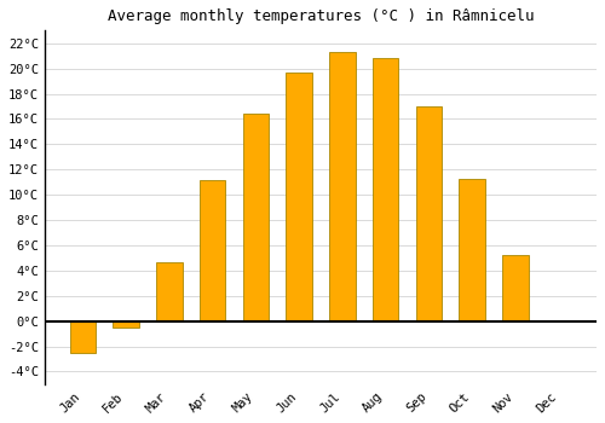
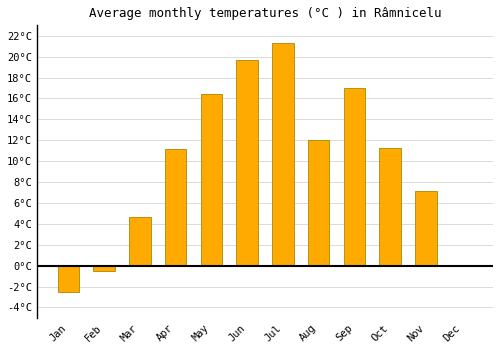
Aug: 20.8°C -> 12.0°C
Nov: 5.2°C -> 7.1°C
